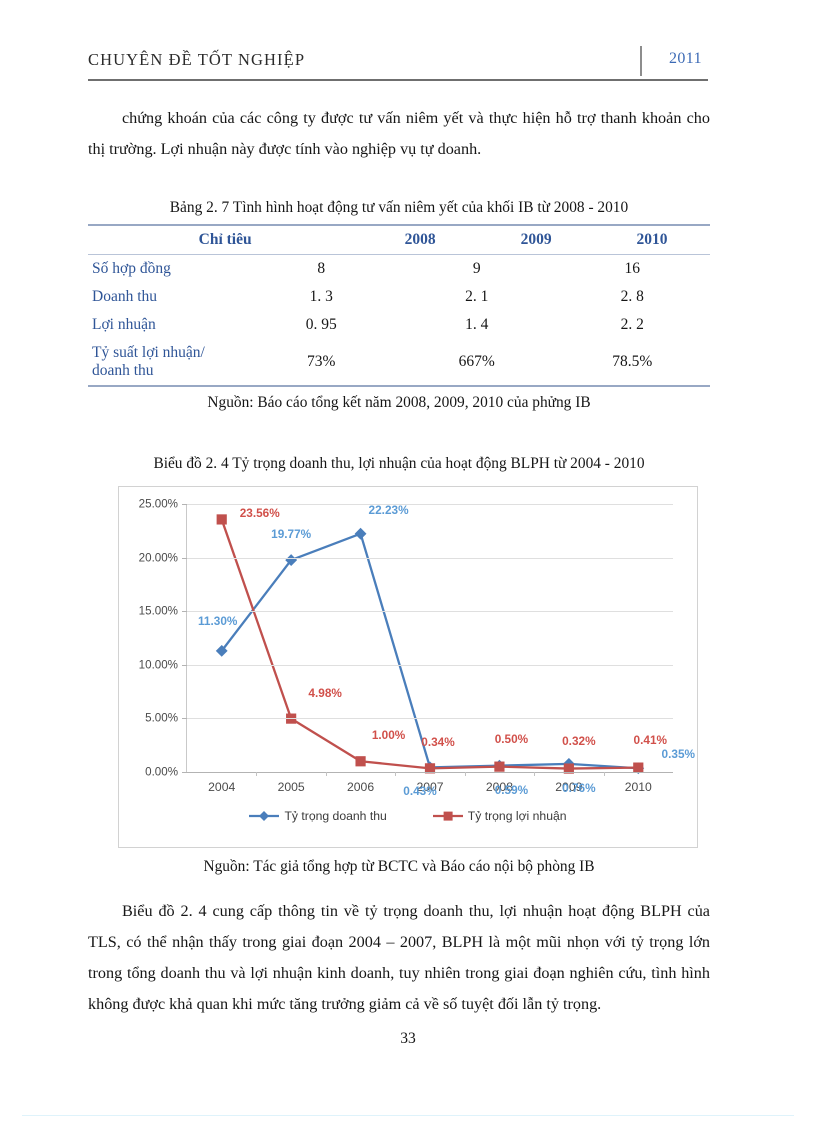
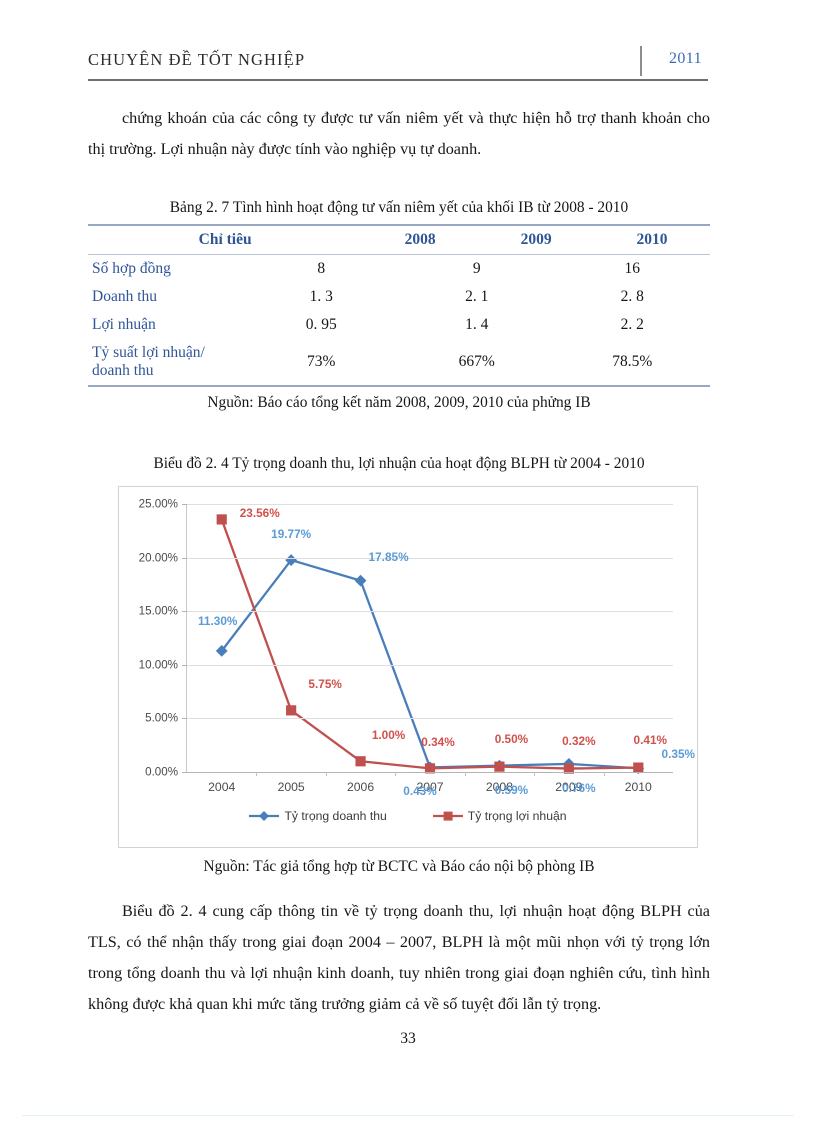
Tỷ trọng lợi nhuận/2005: 4.98% -> 5.75%
Tỷ trọng doanh thu/2006: 22.23% -> 17.85%
